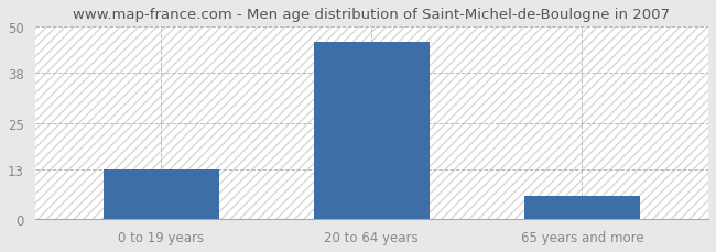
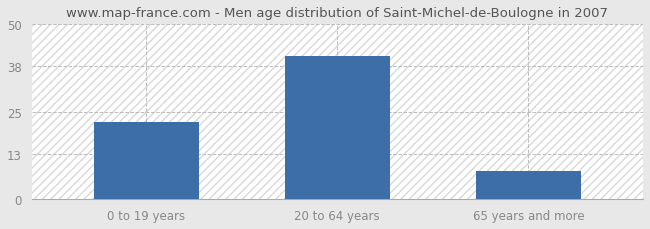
0 to 19 years: 13 -> 22
20 to 64 years: 46 -> 41
65 years and more: 6 -> 8
